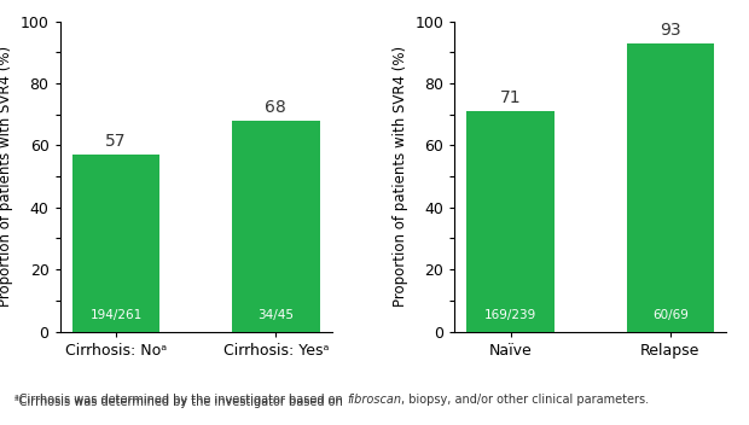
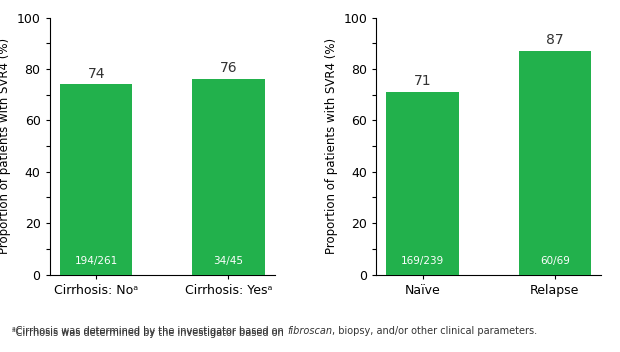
Cirrhosis: Noᵃ: 57 -> 74
Cirrhosis: Yesᵃ: 68 -> 76
Relapse: 93 -> 87
